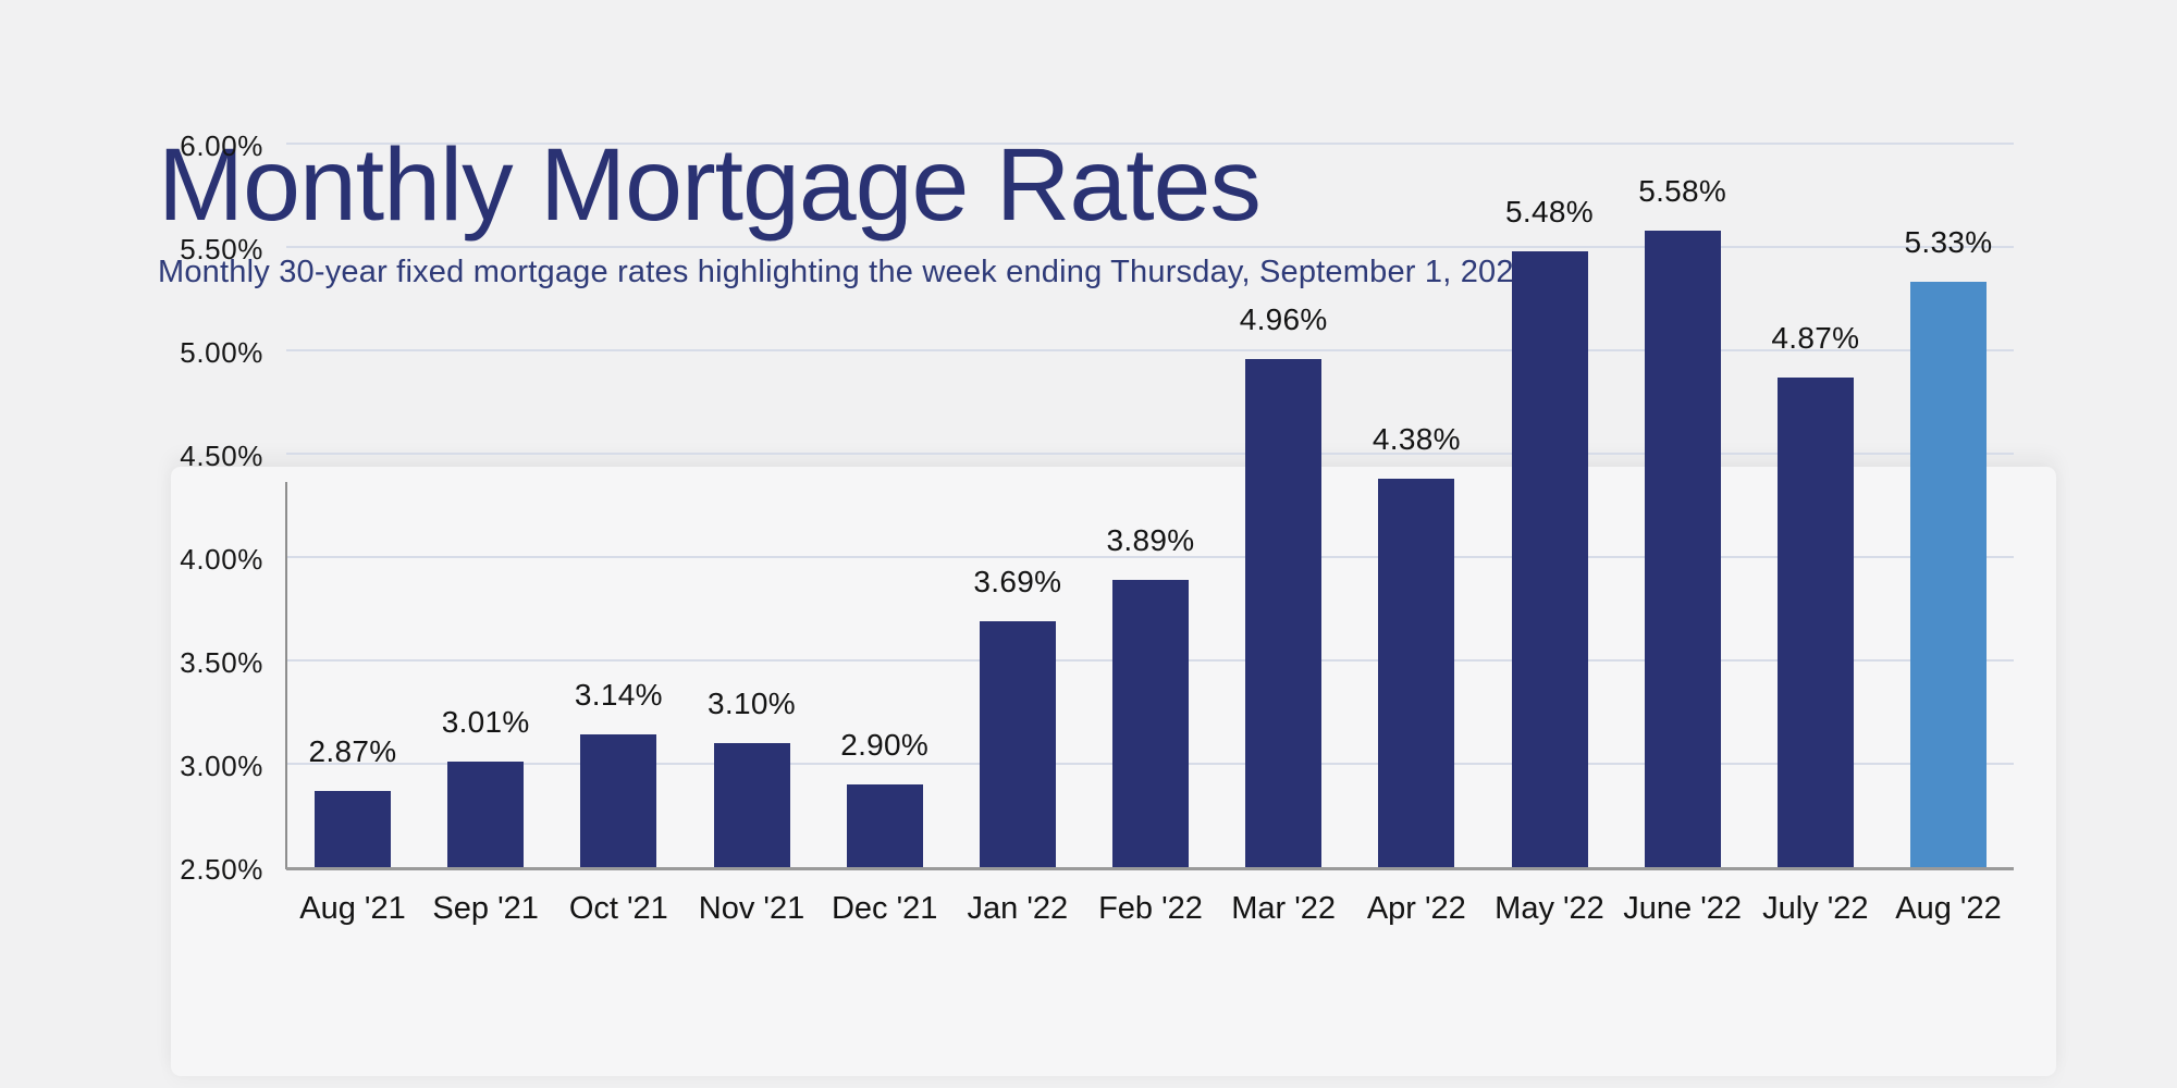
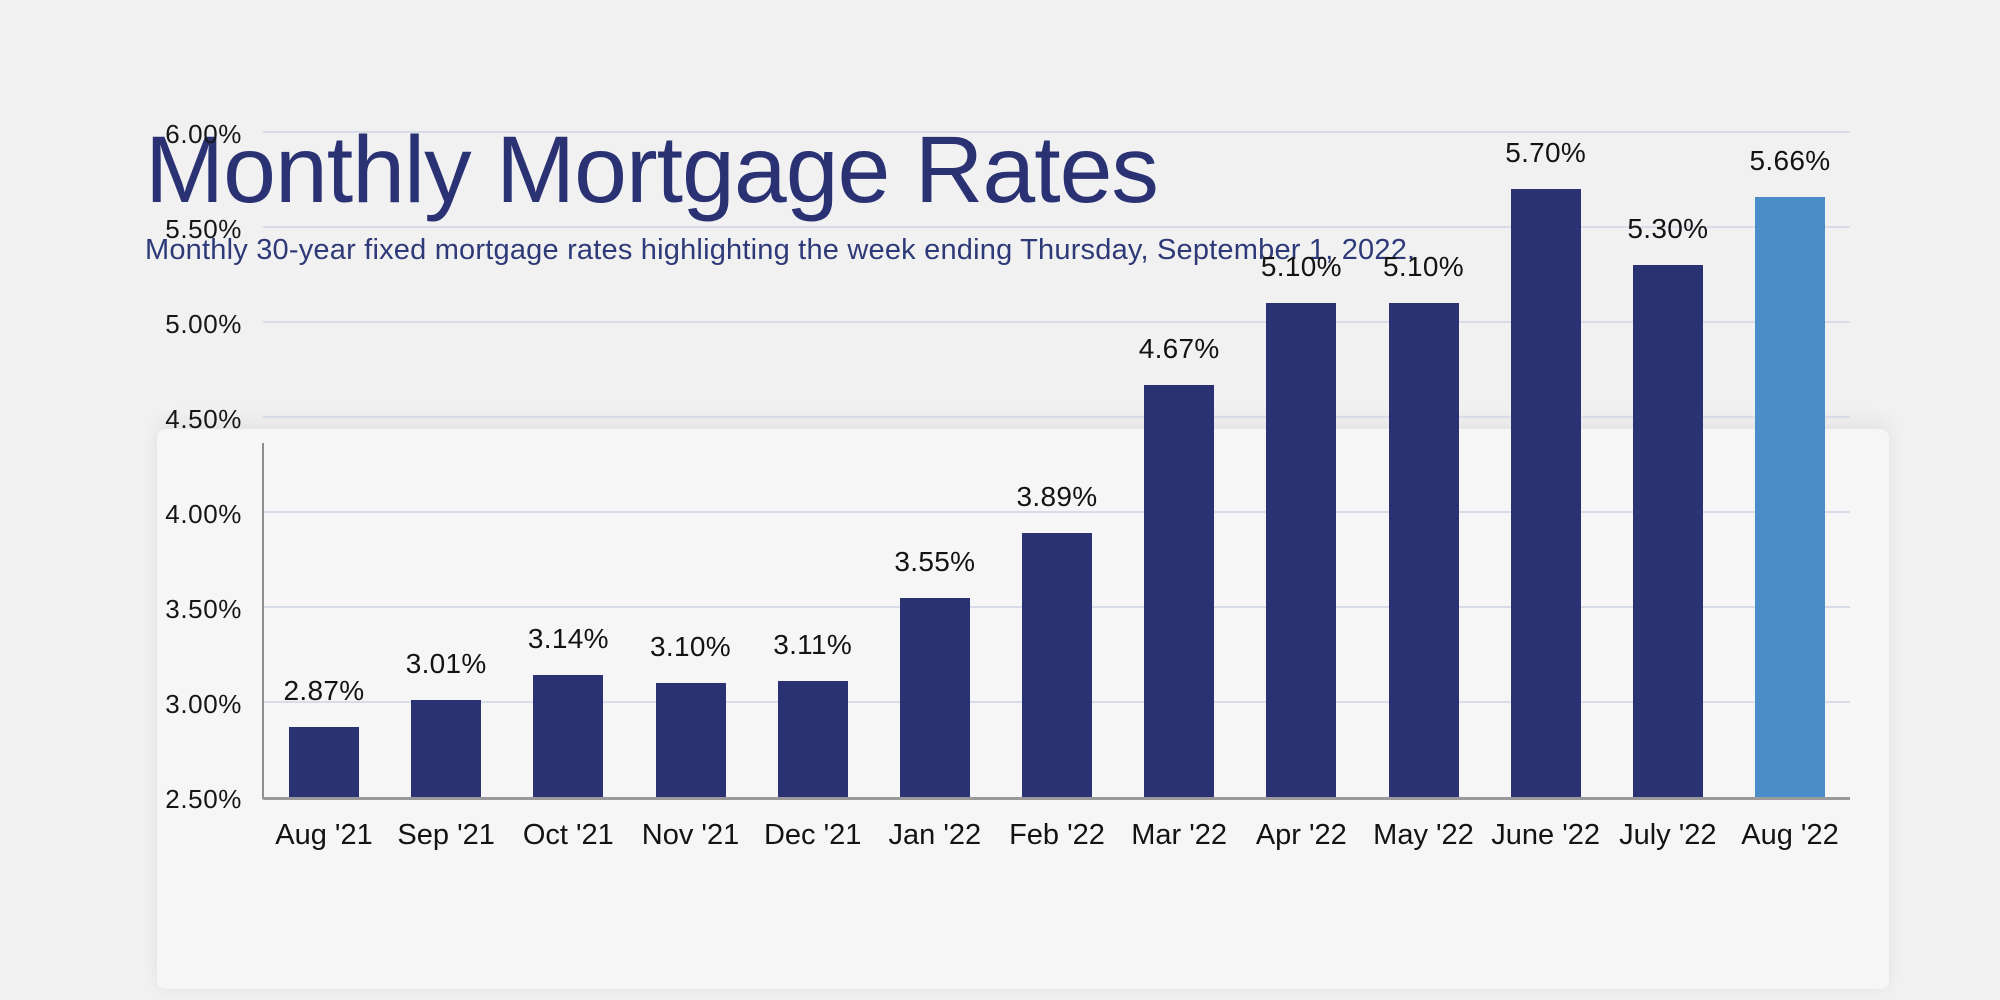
Dec '21: 2.90% -> 3.11%
Jan '22: 3.69% -> 3.55%
Mar '22: 4.96% -> 4.67%
Apr '22: 4.38% -> 5.10%
May '22: 5.48% -> 5.10%
June '22: 5.58% -> 5.70%
July '22: 4.87% -> 5.30%
Aug '22: 5.33% -> 5.66%
